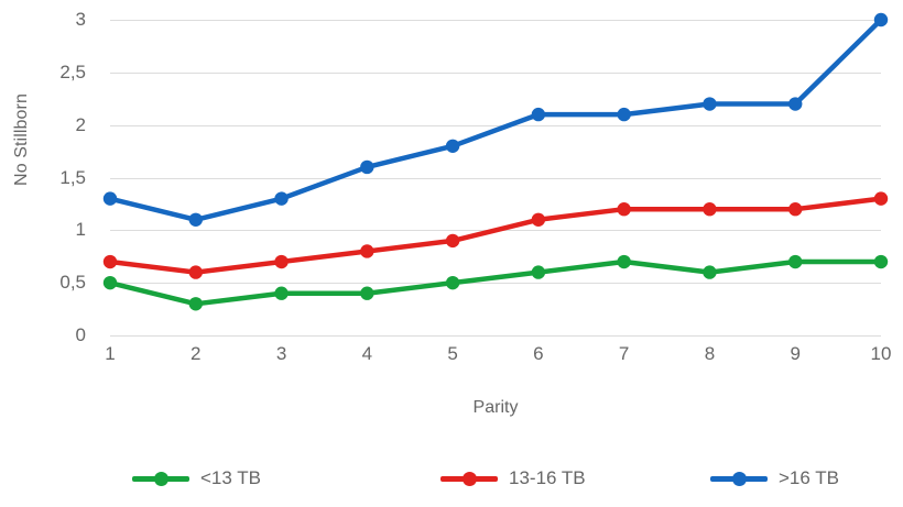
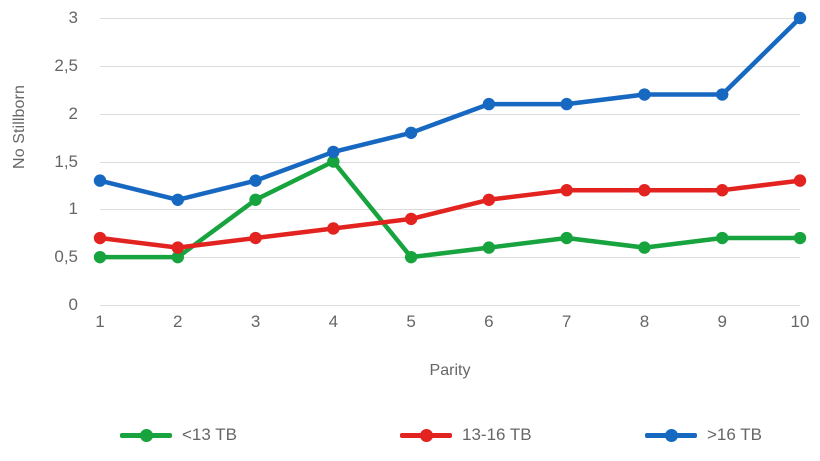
<13 TB/2: 0,3 -> 0,5
<13 TB/3: 0,4 -> 1,1
<13 TB/4: 0,4 -> 1,5
